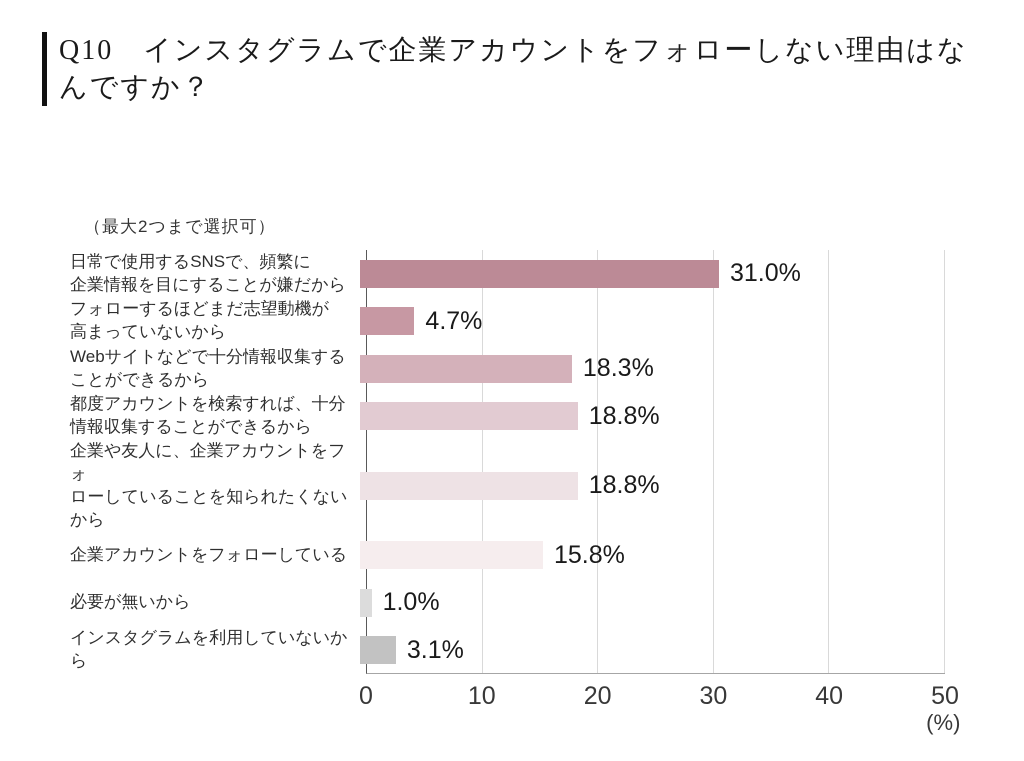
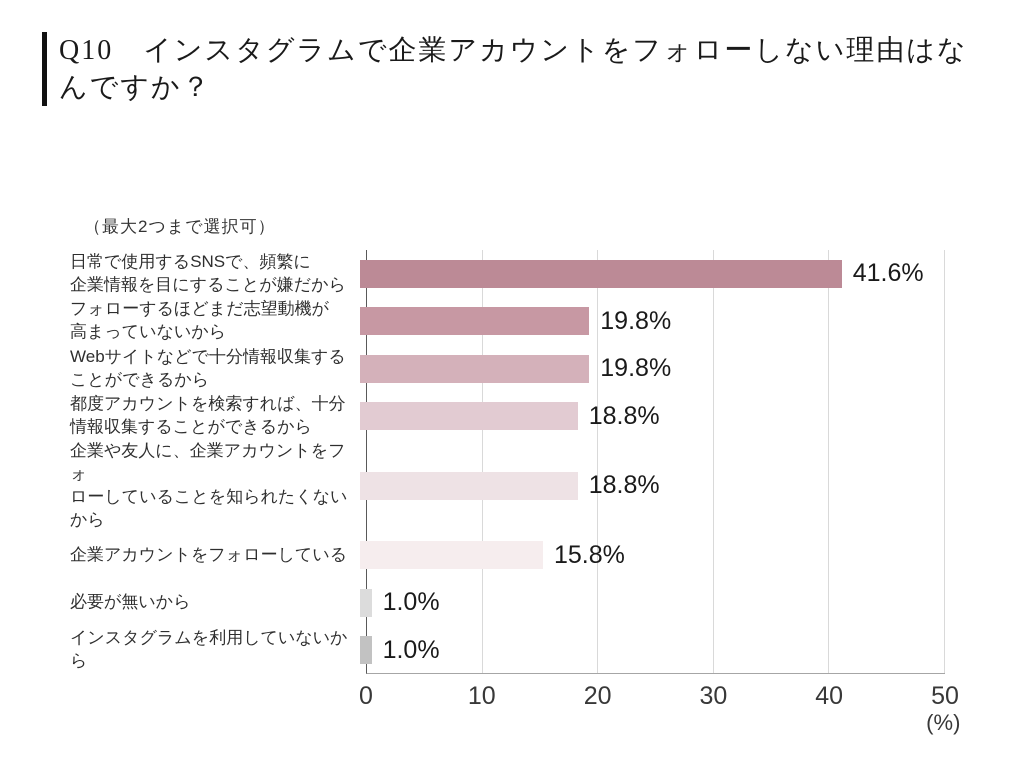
日常で使用するSNSで、頻繁に企業情報を目にすることが嫌だから: 31.0% -> 41.6%
フォローするほどまだ志望動機が高まっていないから: 4.7% -> 19.8%
Webサイトなどで十分情報収集することができるから: 18.3% -> 19.8%
インスタグラムを利用していないから: 3.1% -> 1.0%
